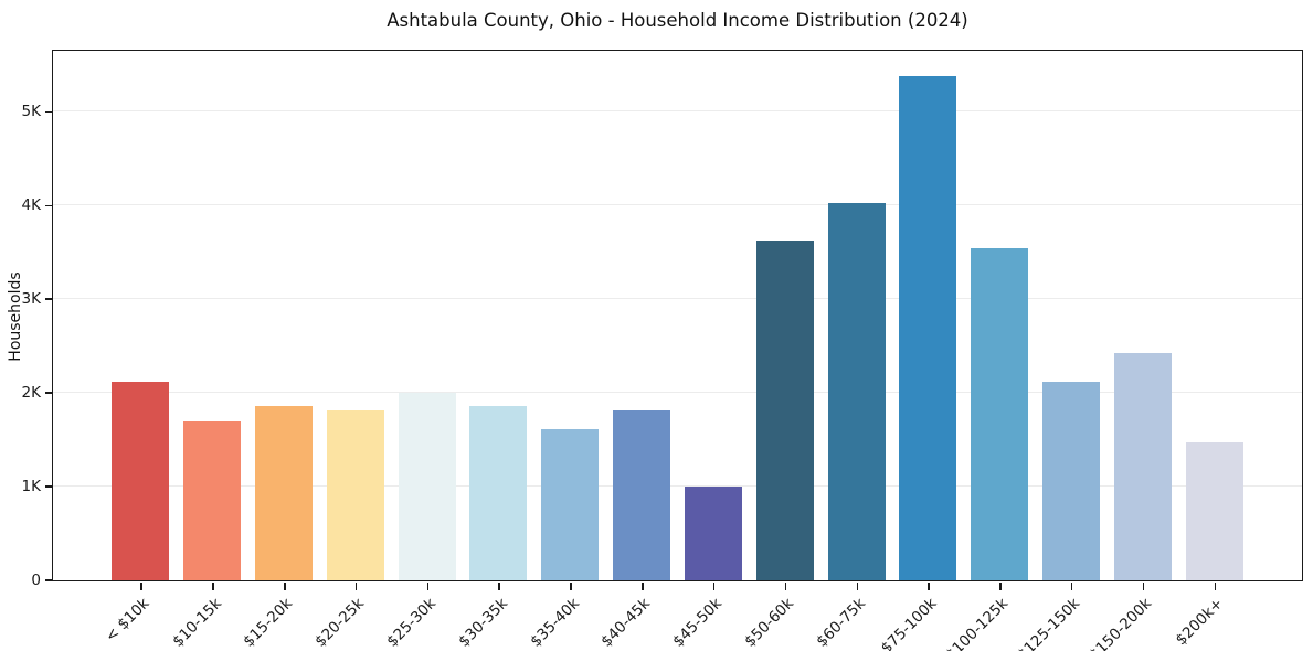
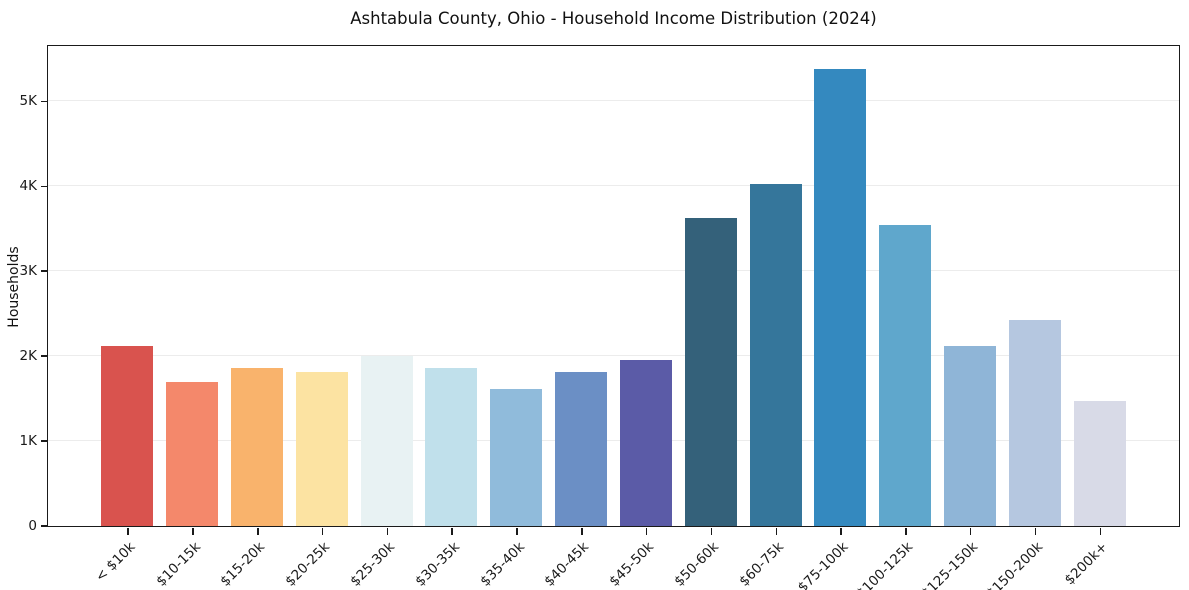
$45-50k: 1.0K -> 2.0K
